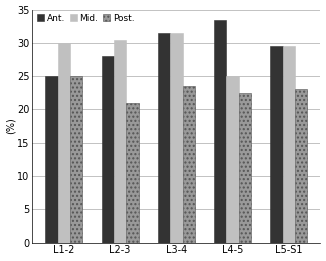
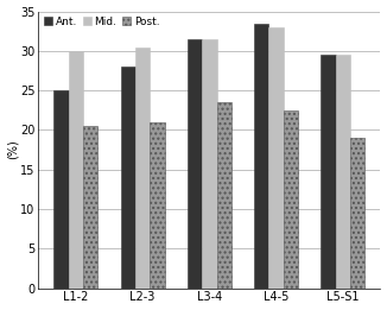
Post./L1-2: 25.0 -> 20.5
Mid./L4-5: 25.0 -> 33.0
Post./L5-S1: 23.0 -> 19.0
